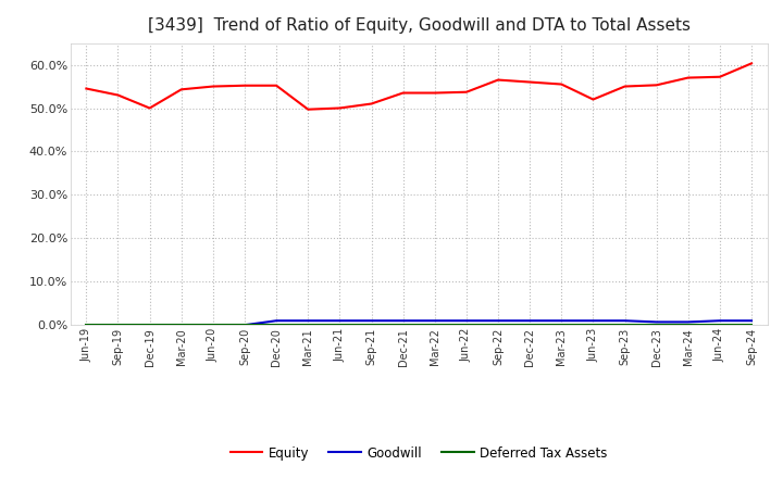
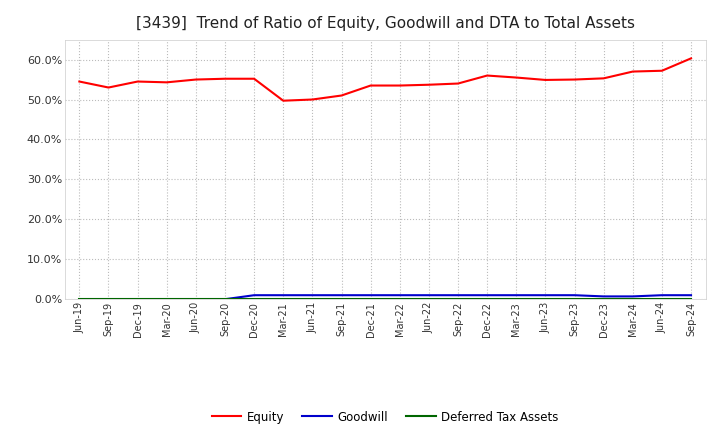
Equity/Dec-19: 50.0% -> 54.5%
Equity/Sep-22: 56.5% -> 54.0%
Equity/Jun-23: 52.0% -> 54.9%
